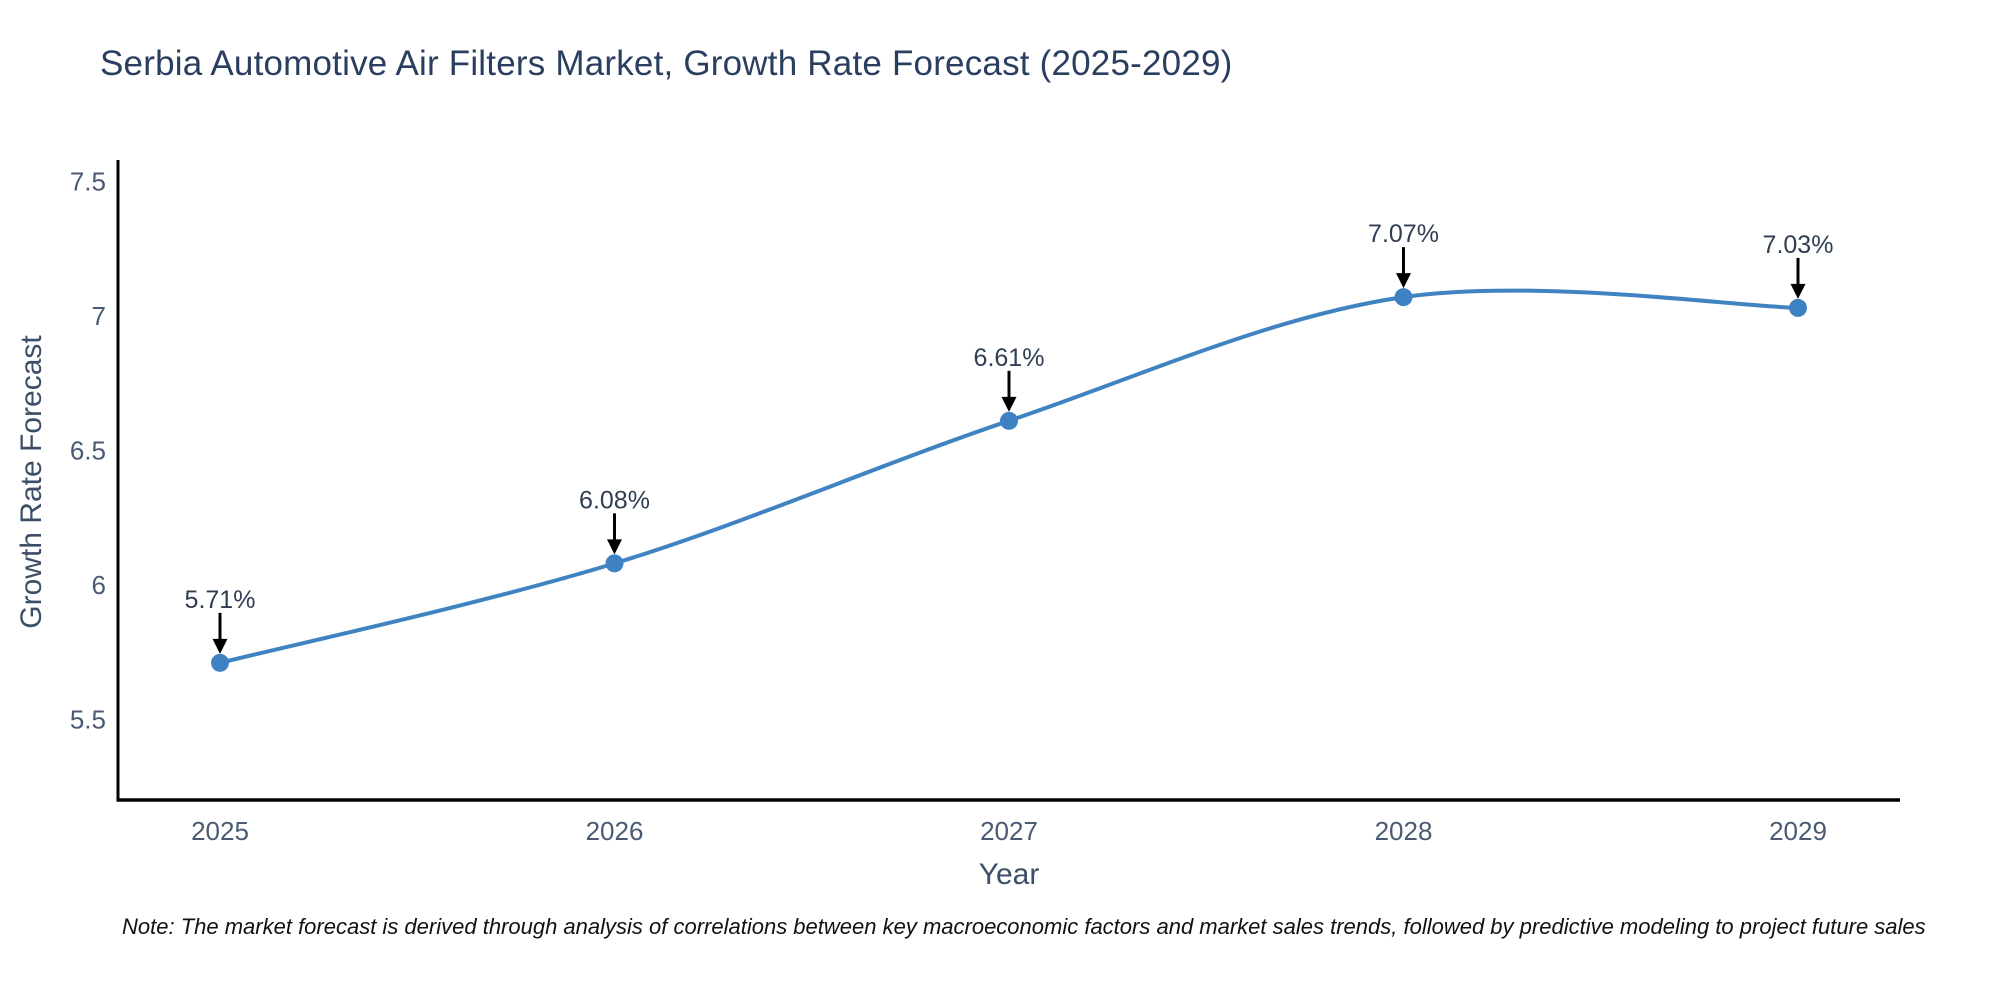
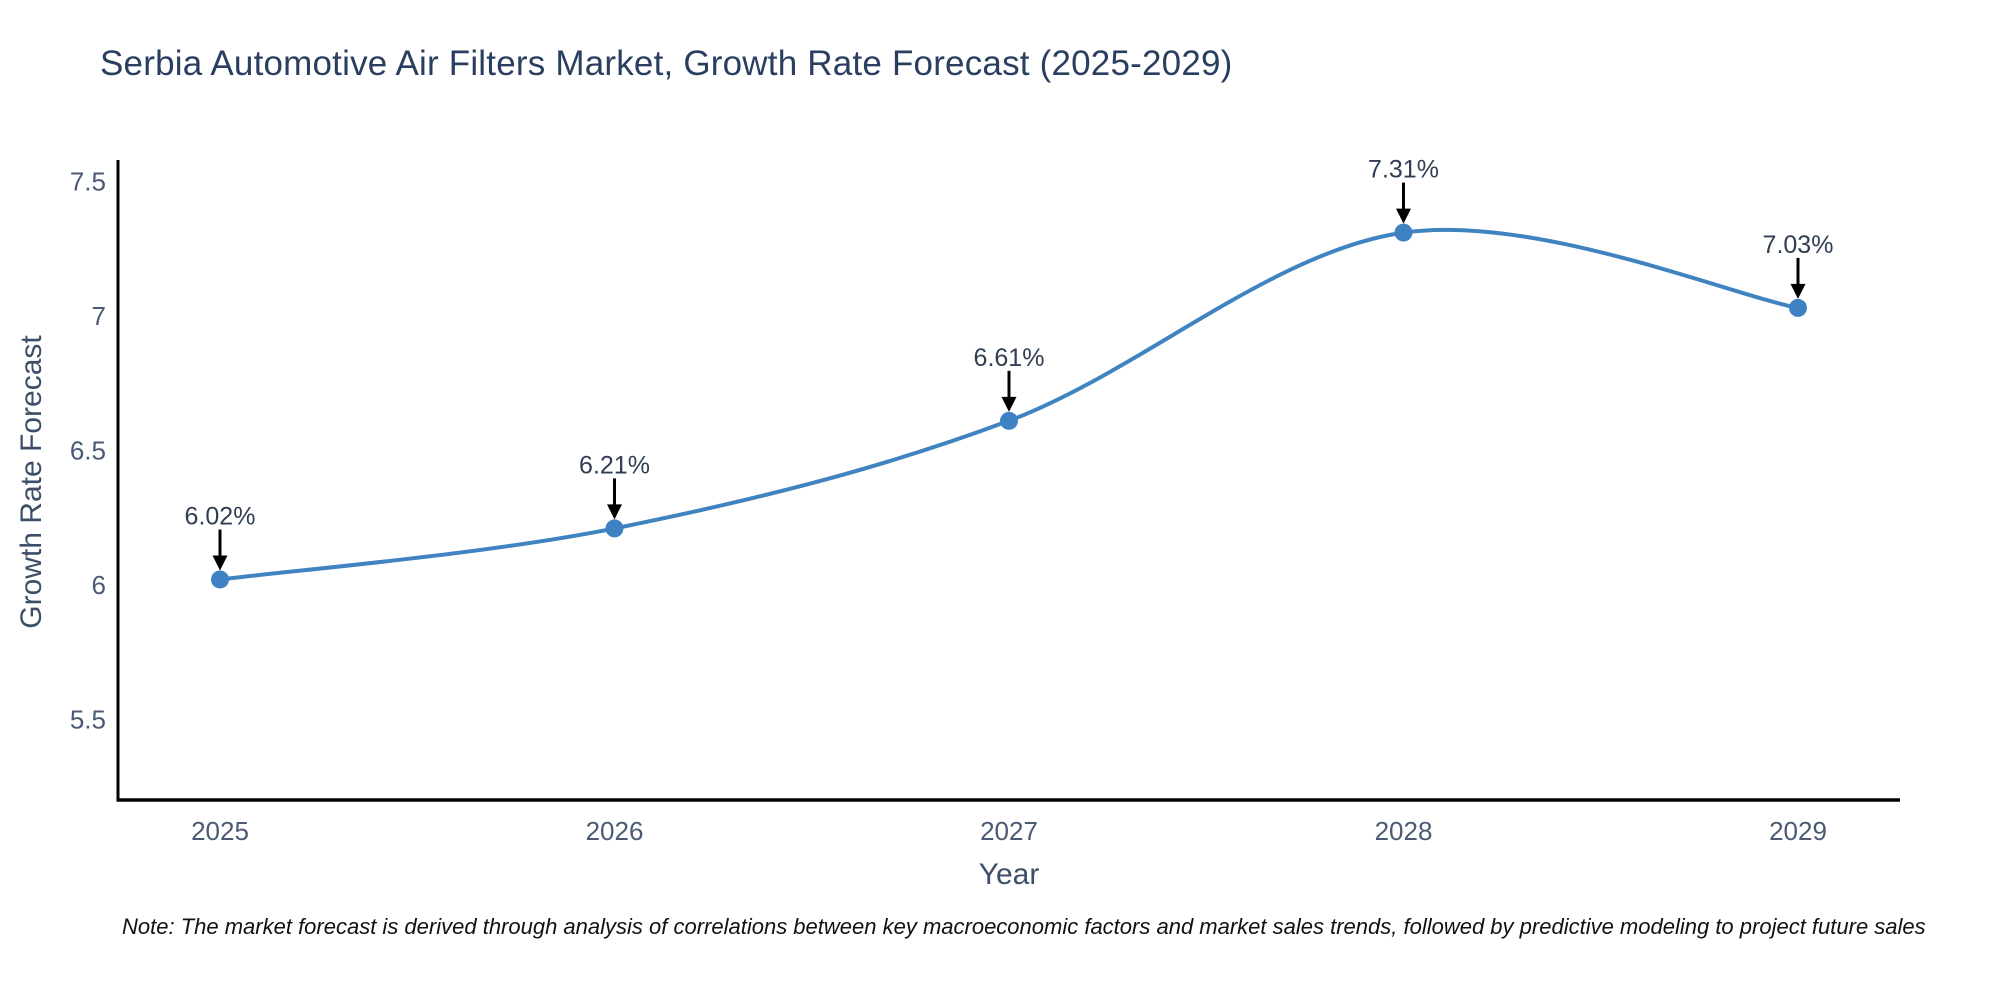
2025: 5.71% -> 6.02%
2026: 6.08% -> 6.21%
2028: 7.07% -> 7.31%
